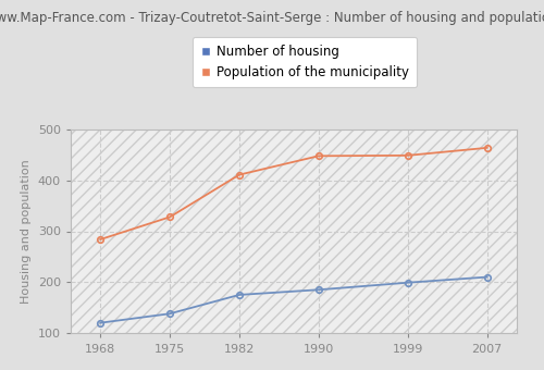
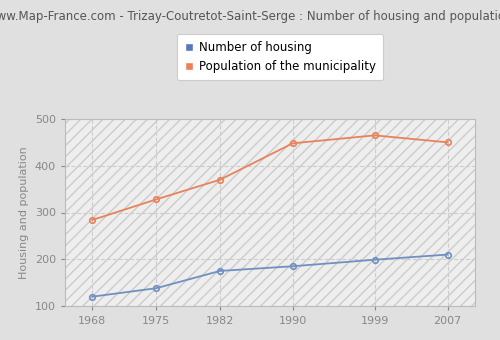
Population of the municipality/1982: 411 -> 370
Population of the municipality/1999: 449 -> 465
Population of the municipality/2007: 464 -> 450
